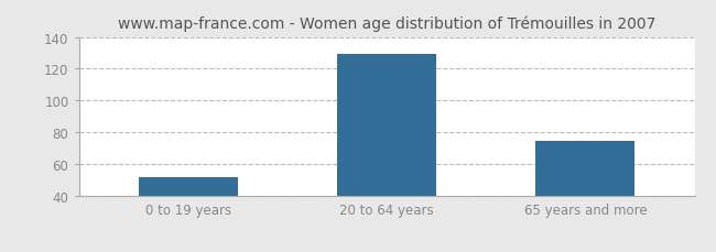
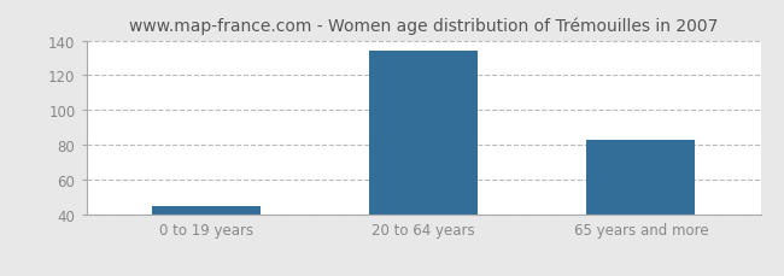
0 to 19 years: 52 -> 45
20 to 64 years: 129 -> 134
65 years and more: 75 -> 83
